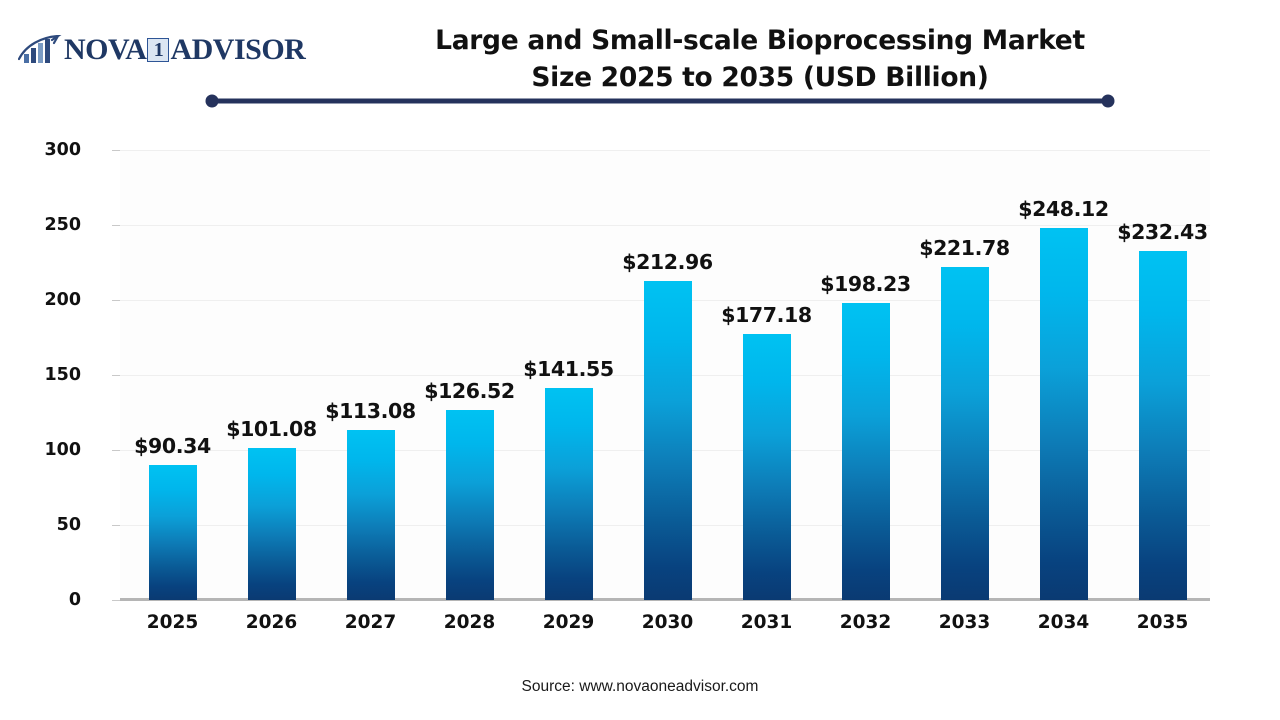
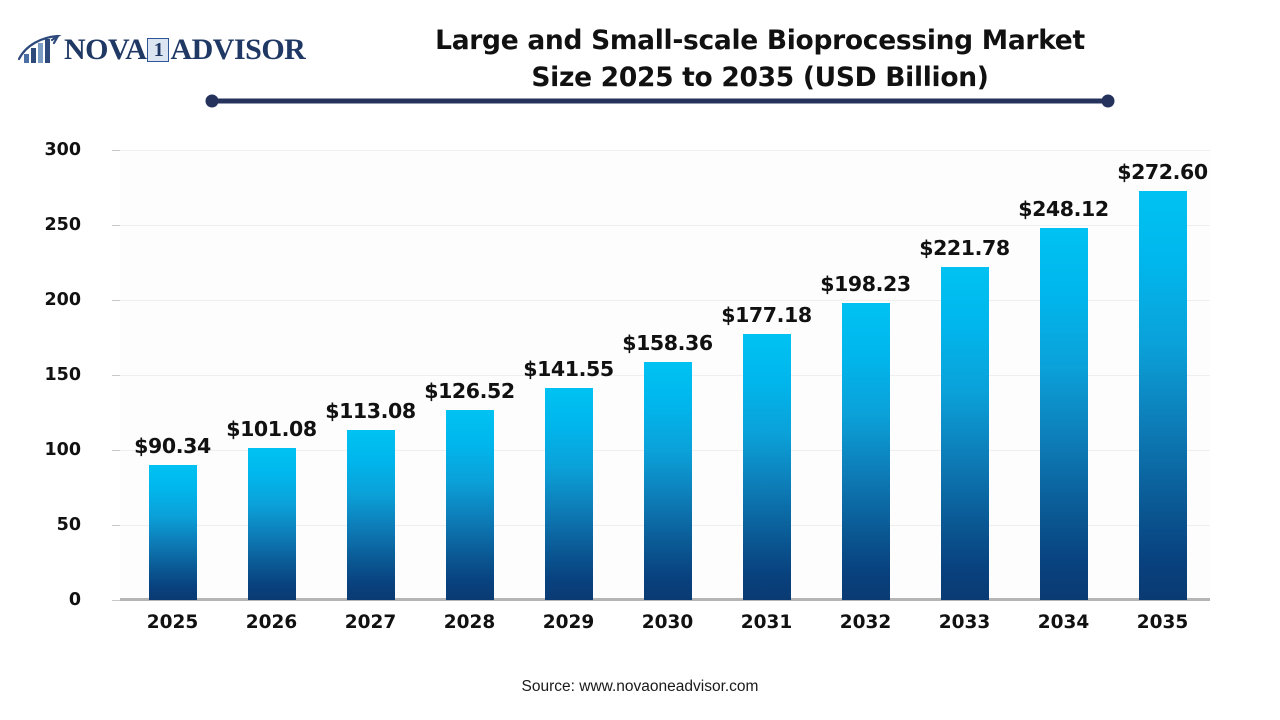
2030: $212.96 -> $158.36
2035: $232.43 -> $272.60
